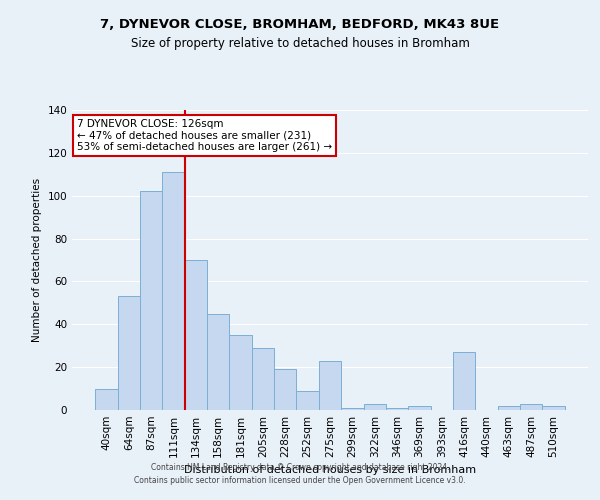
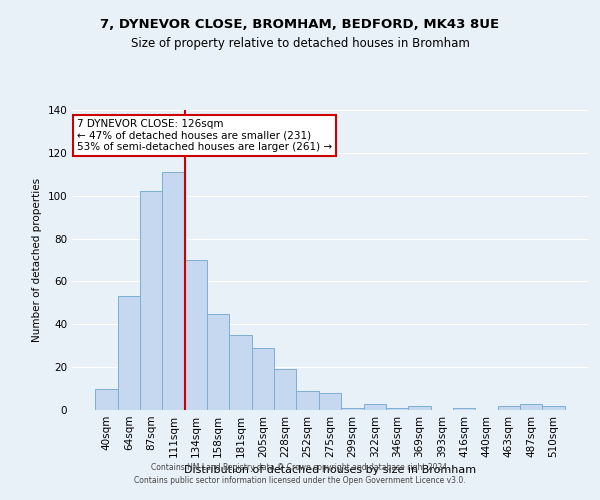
275sqm: 23 -> 8
416sqm: 27 -> 1
